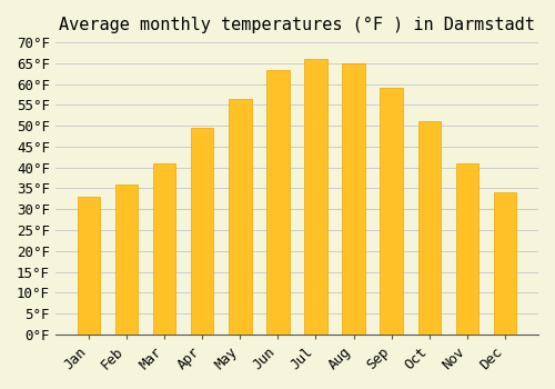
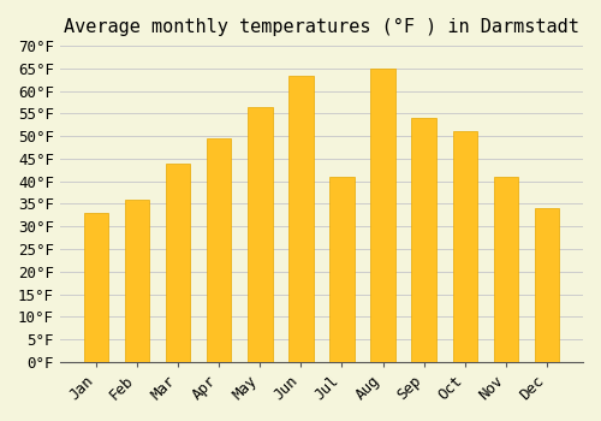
Mar: 41.0°F -> 44.0°F
Jul: 66.0°F -> 41.0°F
Sep: 59.0°F -> 54.0°F
